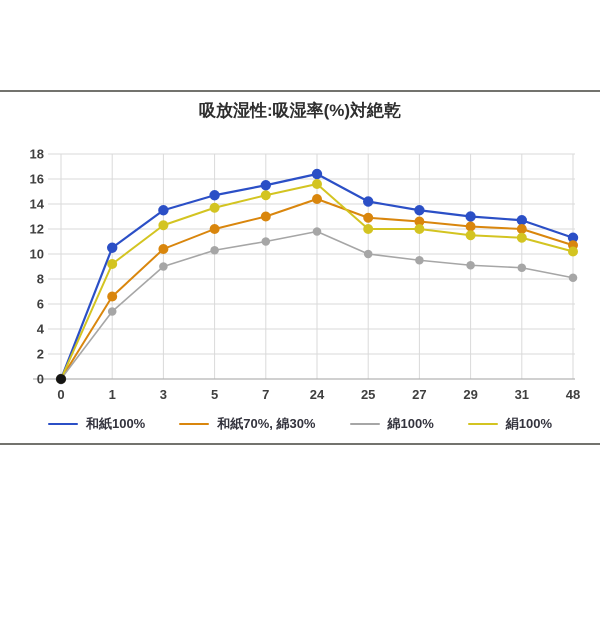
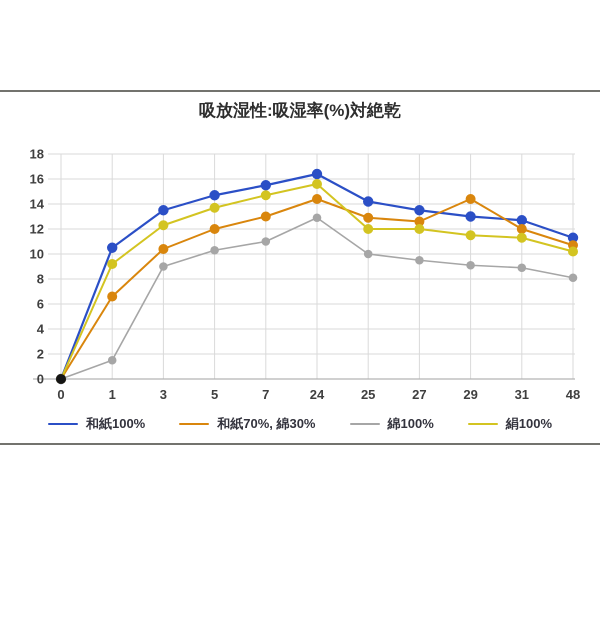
綿100%/1: 5.4 -> 1.5
綿100%/24: 11.8 -> 12.9
和紙70%, 綿30%/29: 12.2 -> 14.4
